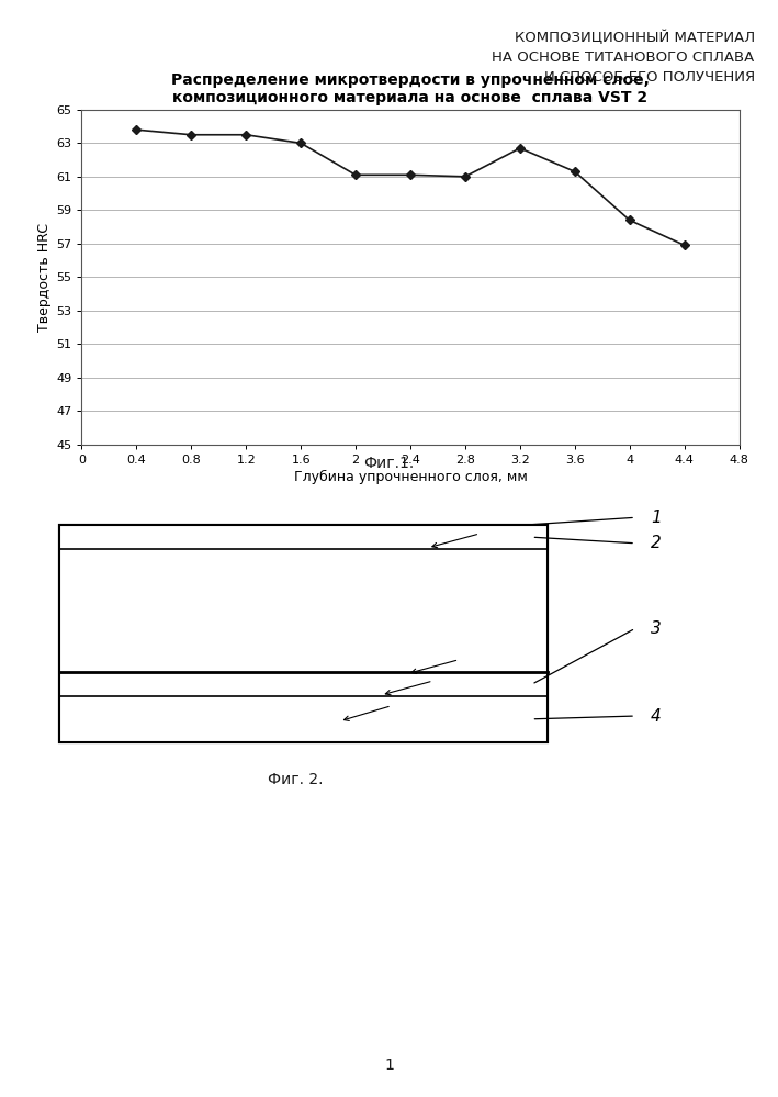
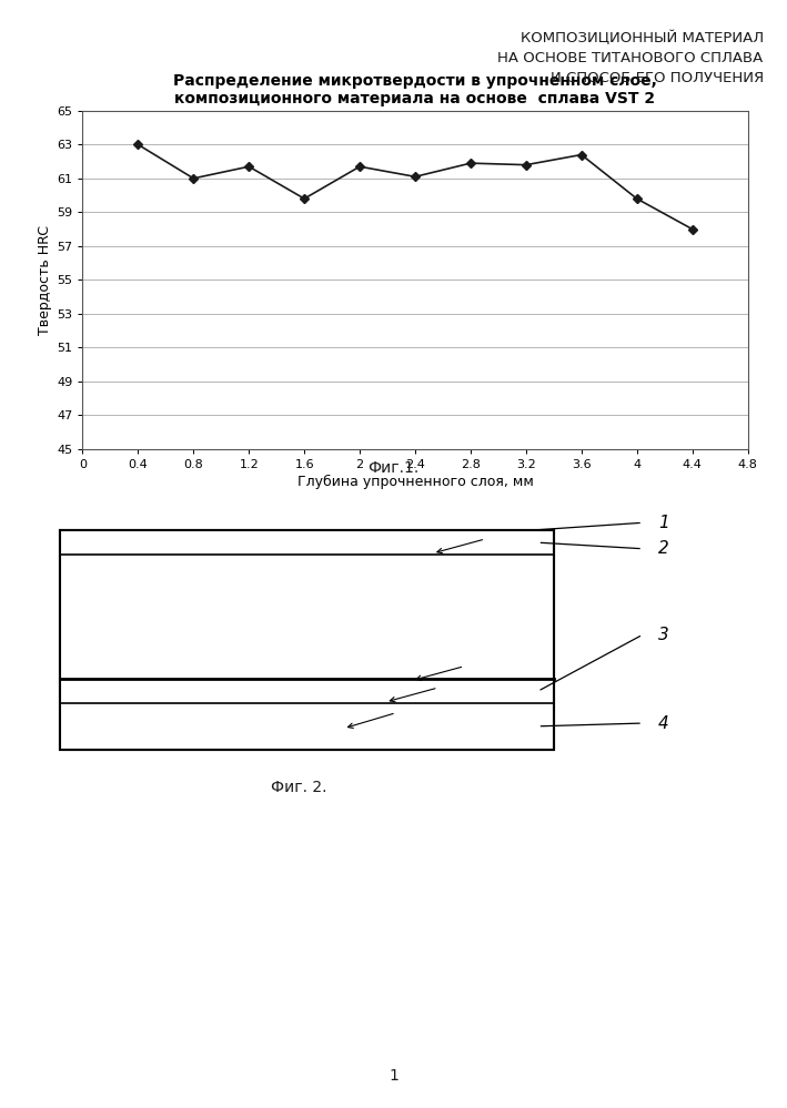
0.4: 63.8 -> 63.0
0.8: 63.5 -> 61.0
1.2: 63.5 -> 61.7
1.6: 63.0 -> 59.8
2: 61.1 -> 61.7
2.8: 61.0 -> 61.9
3.2: 62.7 -> 61.8
3.6: 61.3 -> 62.4
4: 58.4 -> 59.8
4.4: 56.9 -> 58.0
